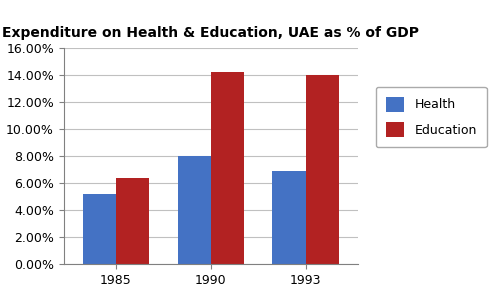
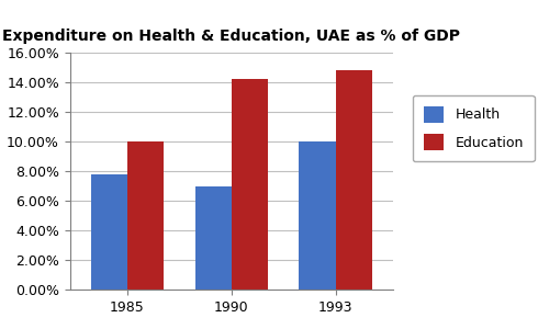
Health/1985: 5.2% -> 7.8%
Education/1985: 6.4% -> 10.0%
Health/1990: 8.0% -> 7.0%
Health/1993: 6.9% -> 10.0%
Education/1993: 14.0% -> 14.8%
